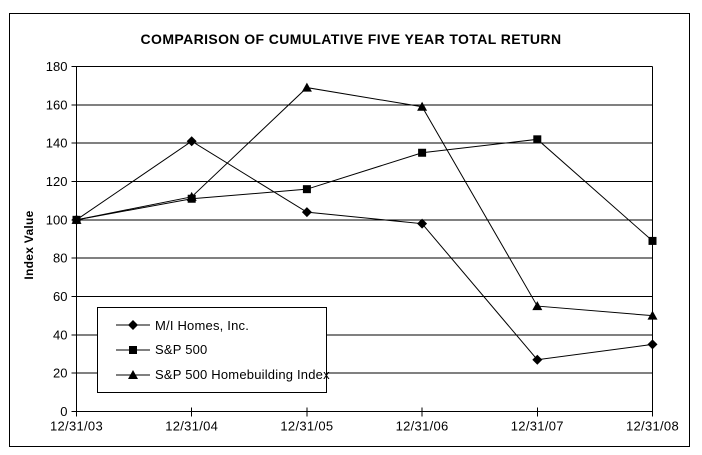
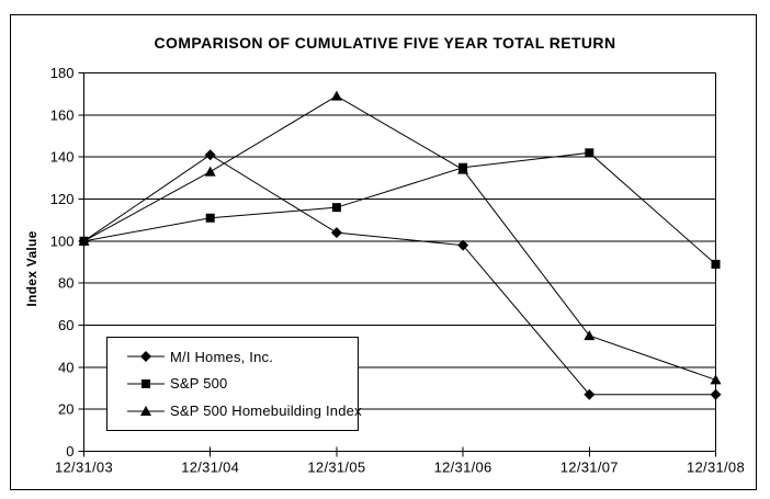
S&P 500 Homebuilding Index/12/31/04: 112 -> 133
S&P 500 Homebuilding Index/12/31/06: 159 -> 134
M/I Homes, Inc./12/31/08: 35 -> 27
S&P 500 Homebuilding Index/12/31/08: 50 -> 34
